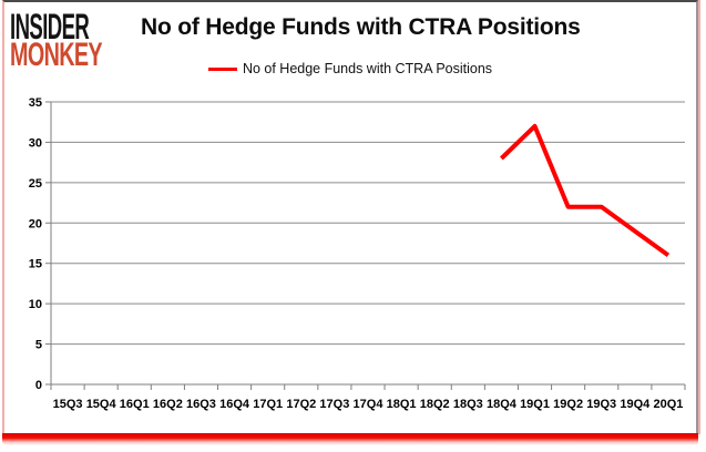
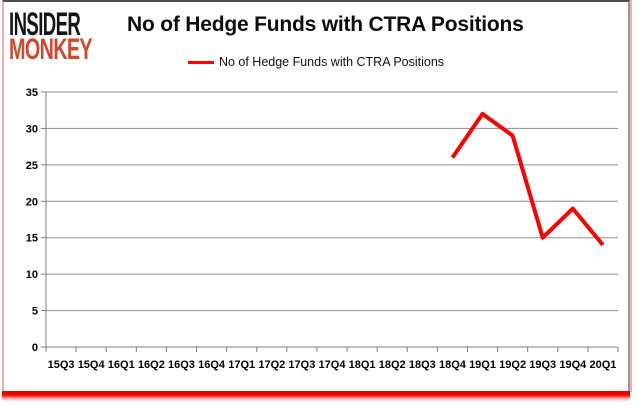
18Q4: 28 -> 26
19Q2: 22 -> 29
19Q3: 22 -> 15
20Q1: 16 -> 14
